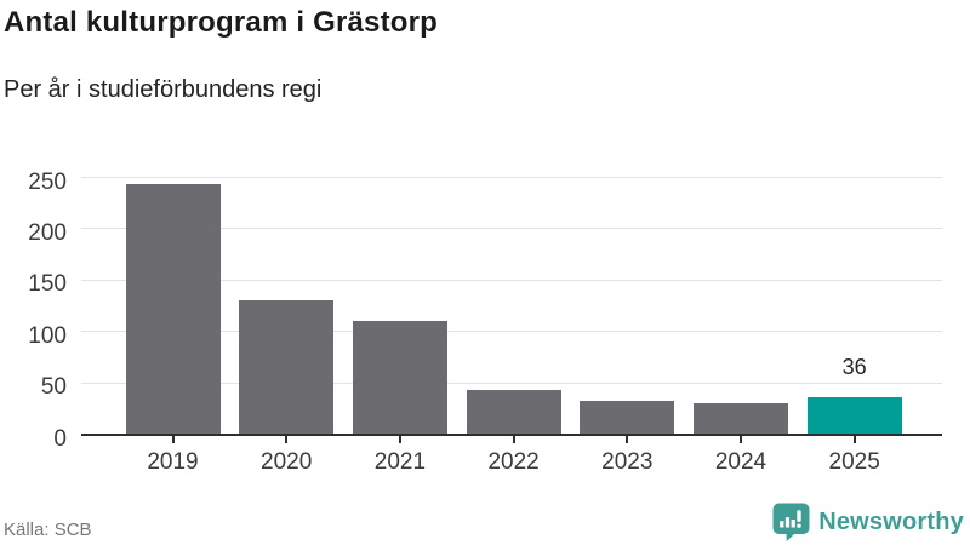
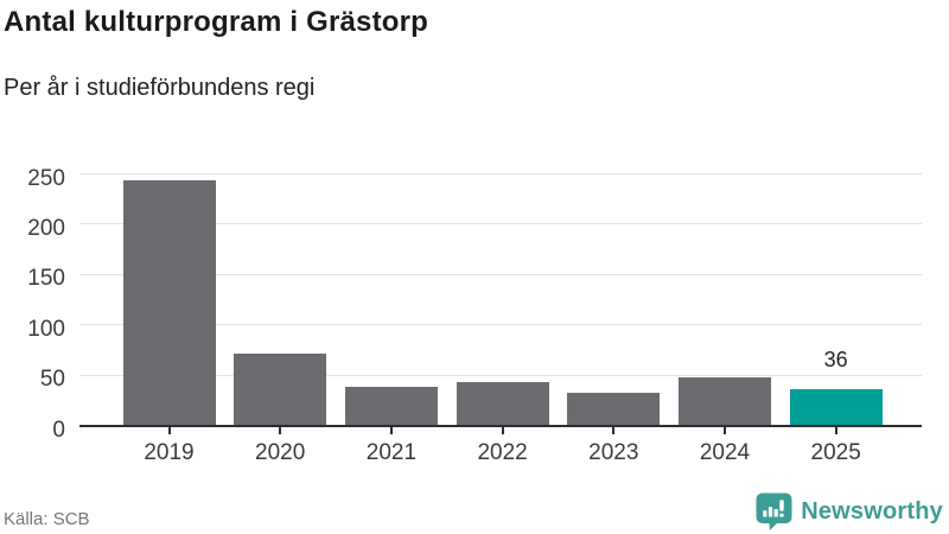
2020: 130 -> 70
2021: 110 -> 40
2024: 30 -> 50
